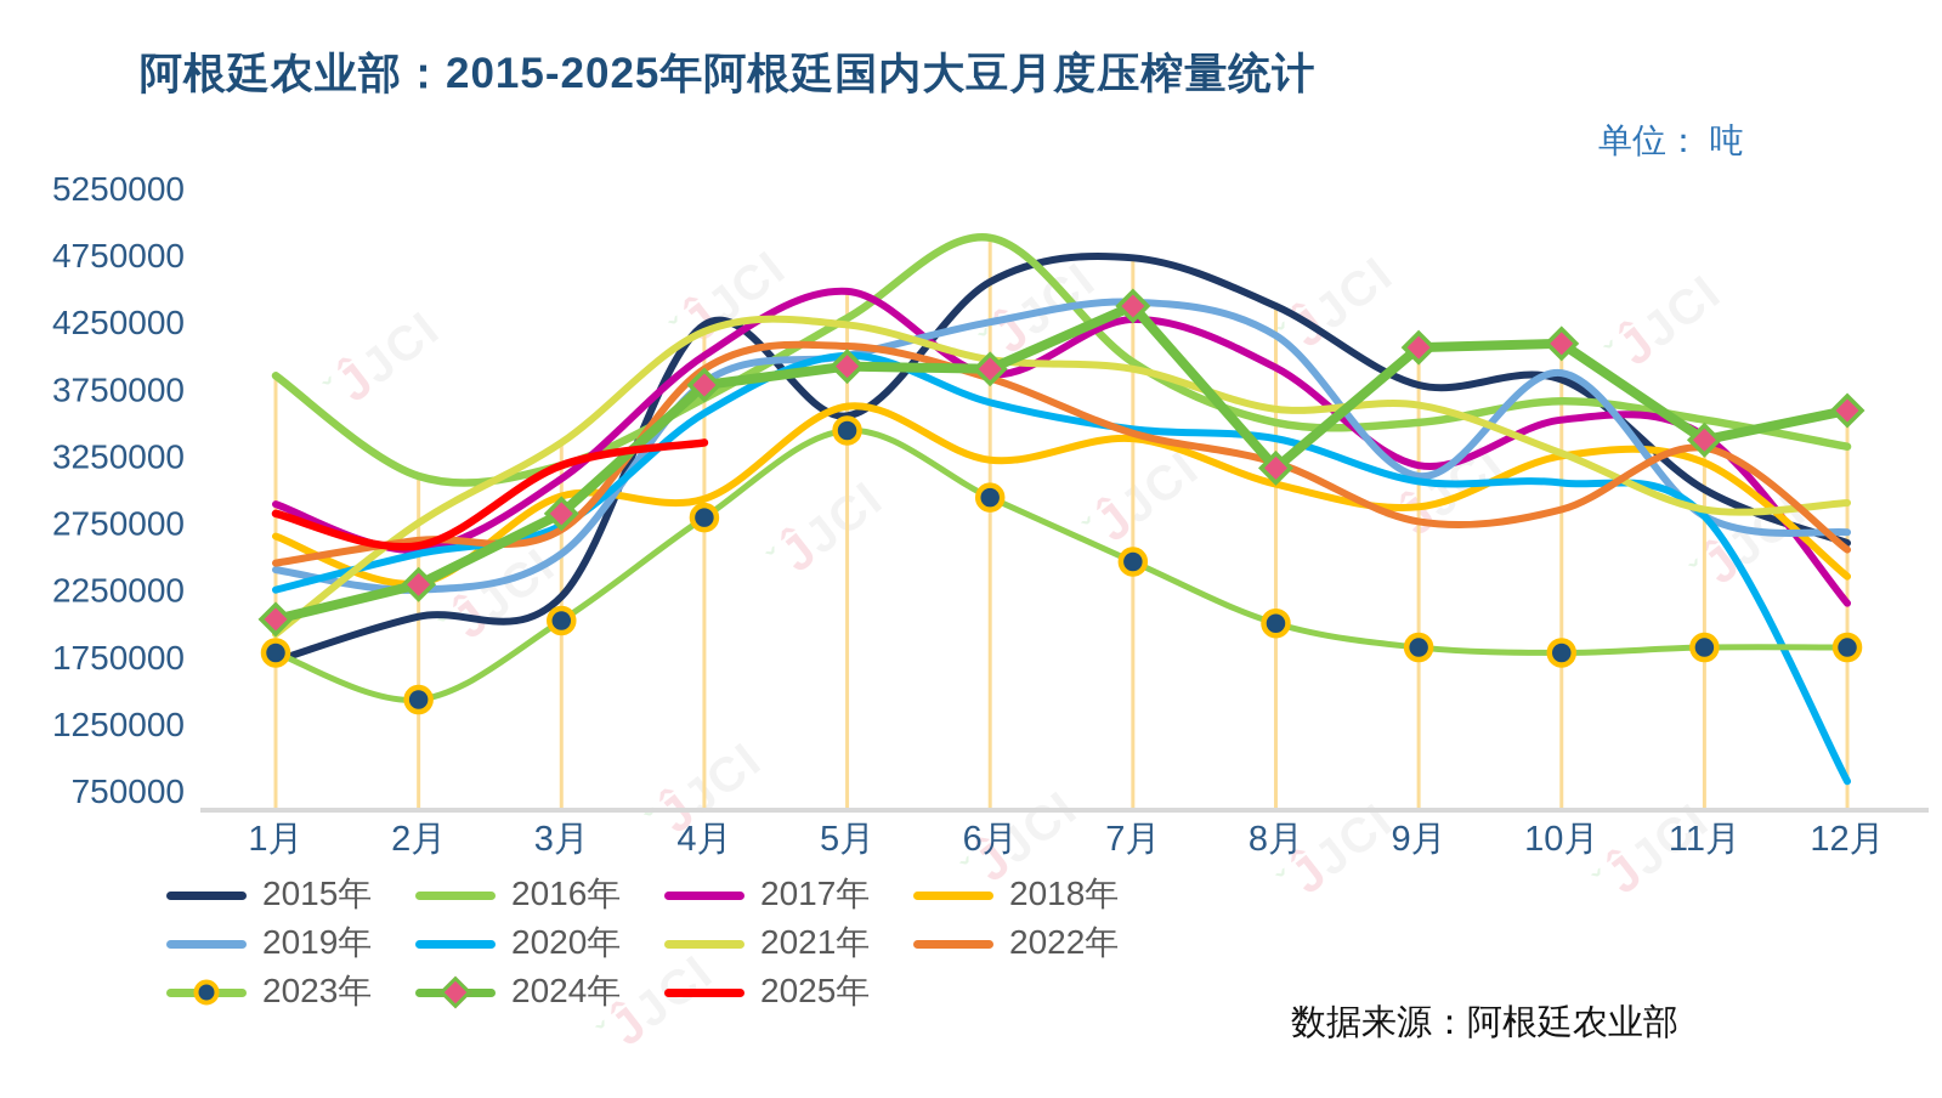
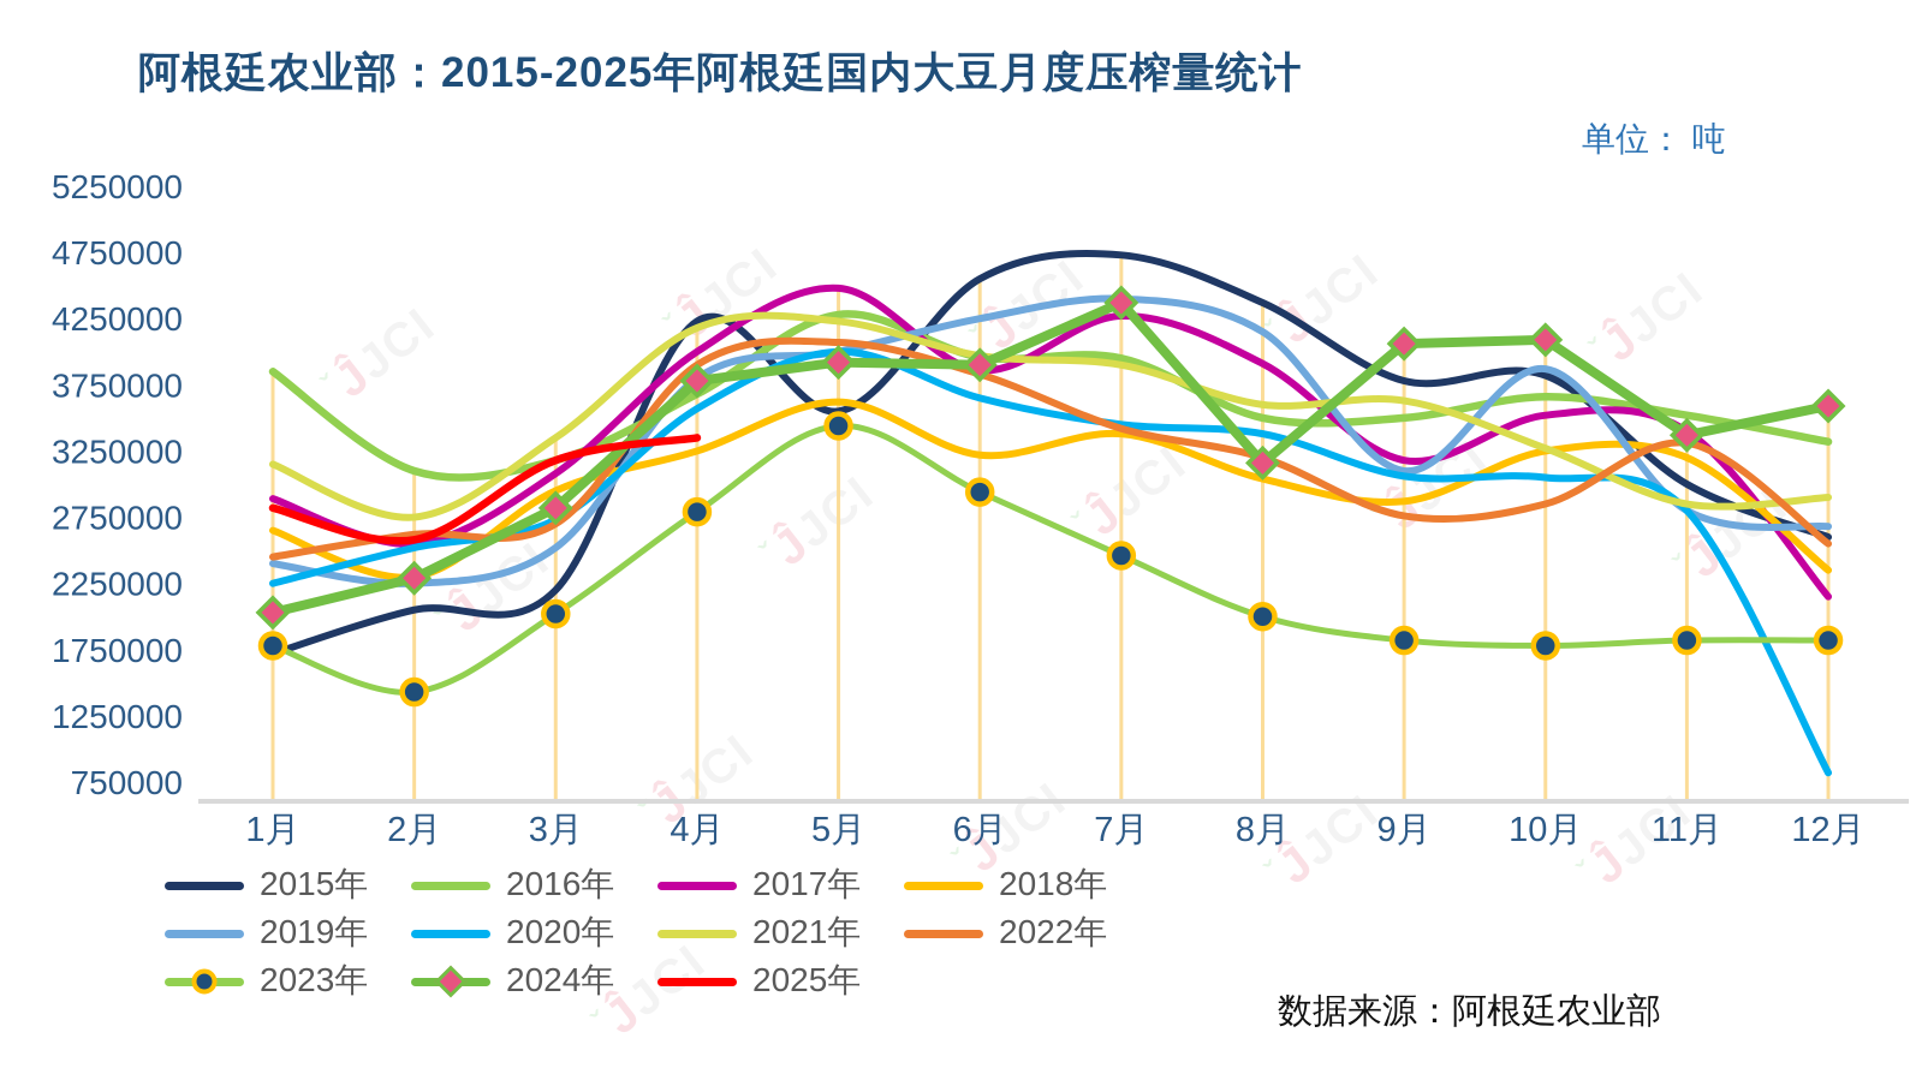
2021年/1月: 1920000 -> 3150000
2018年/4月: 2930000 -> 3250000
2016年/6月: 4880000 -> 3960000
